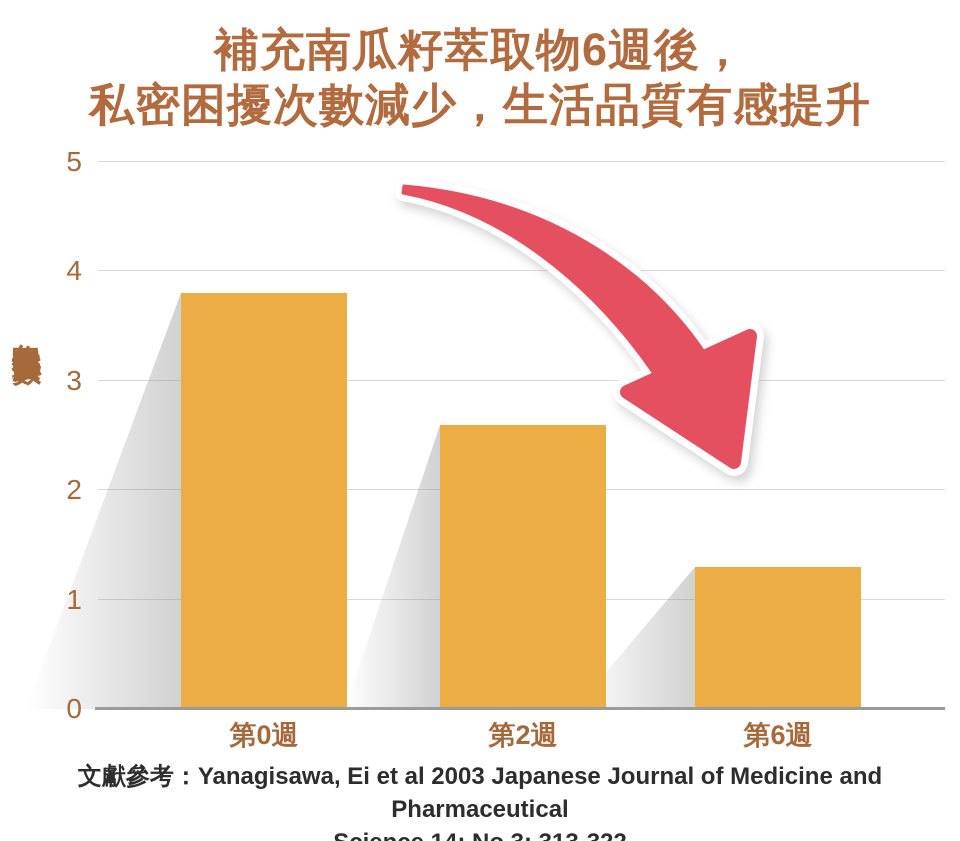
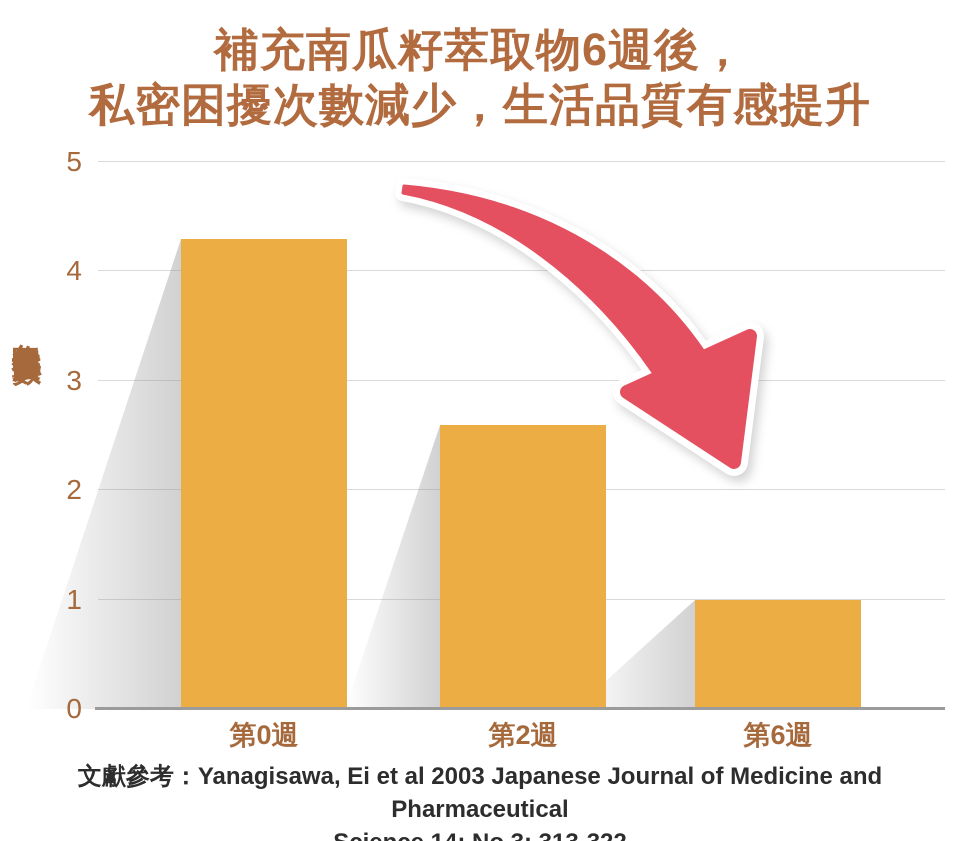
第0週: 3.8 -> 4.3
第6週: 1.3 -> 1.0
